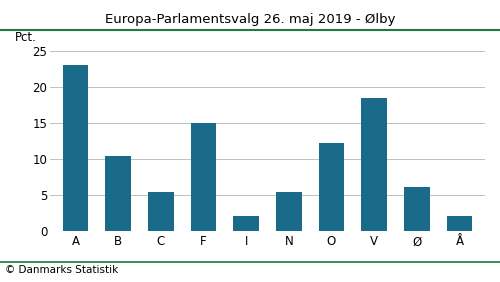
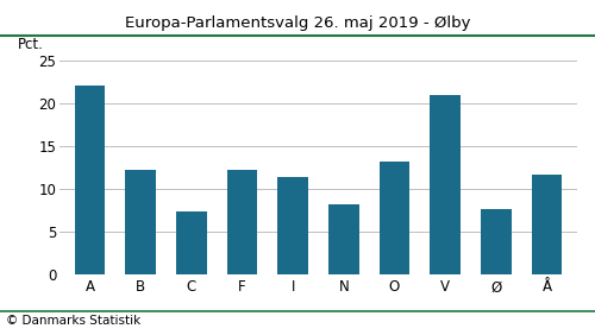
A: 23.0 -> 22.0
B: 10.4 -> 12.2
C: 5.5 -> 7.4
F: 15.0 -> 12.2
I: 2.1 -> 11.4
N: 5.4 -> 8.2
O: 12.2 -> 13.2
V: 18.5 -> 21.0
Ø: 6.1 -> 7.6
Å: 2.1 -> 11.6
